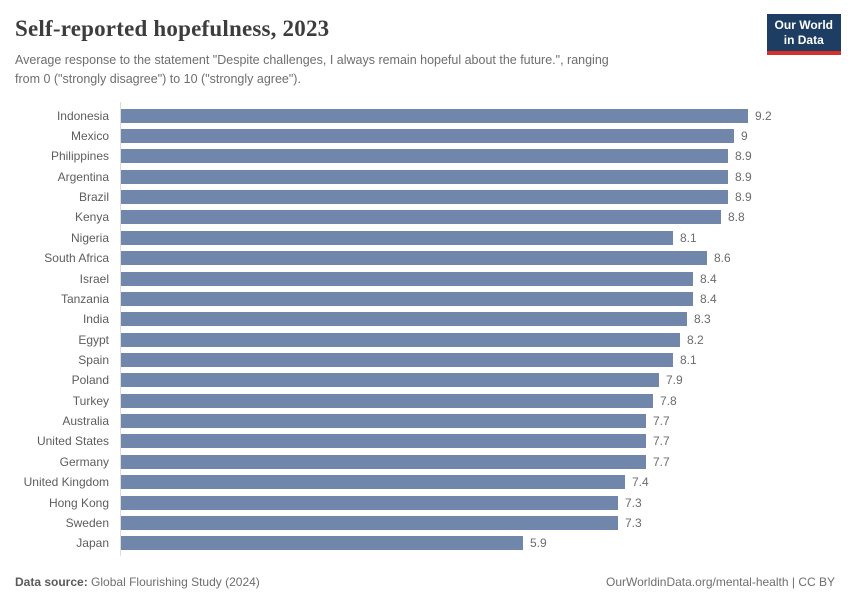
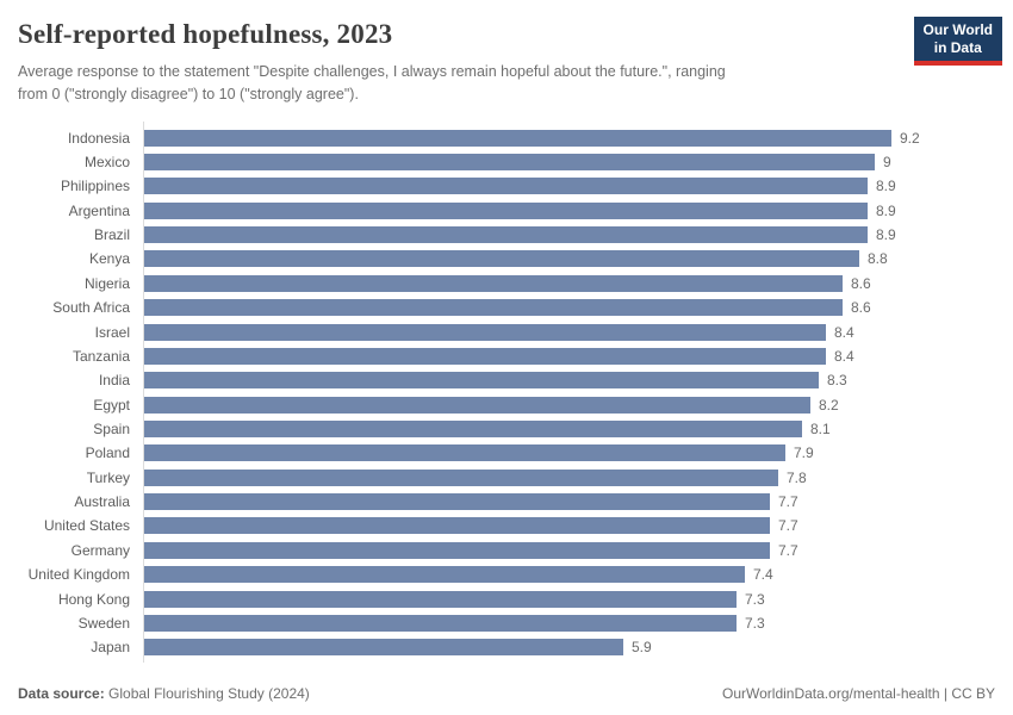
Nigeria: 8.1 -> 8.6
